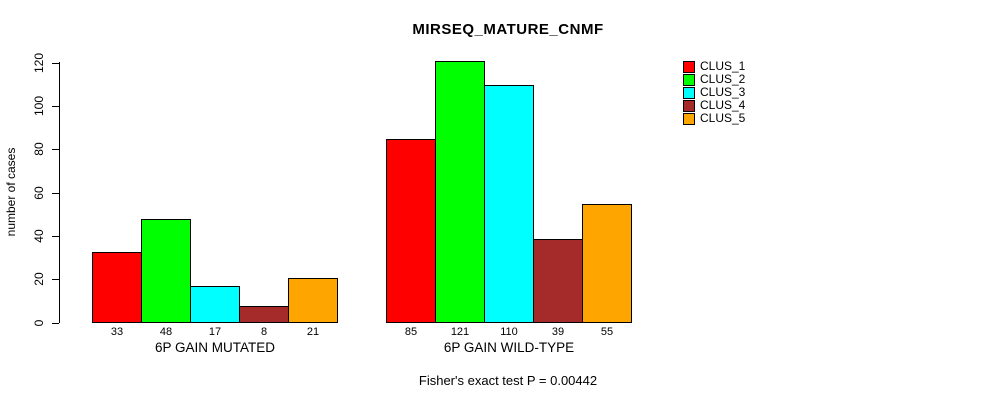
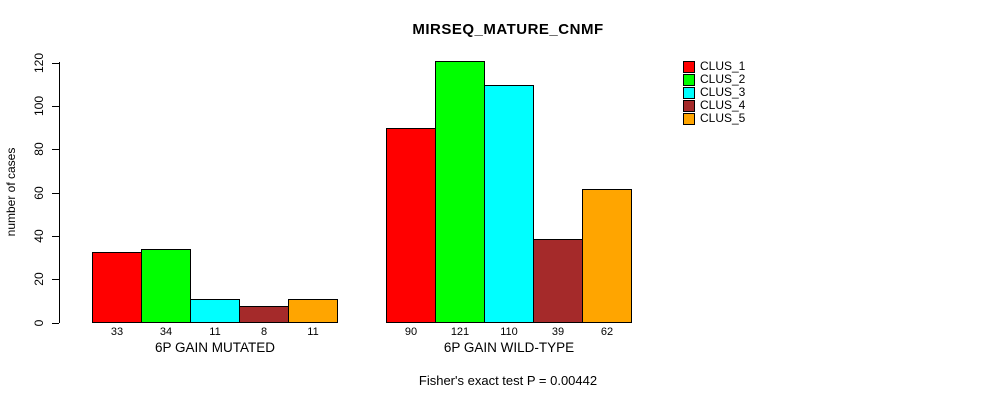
CLUS_2/6P GAIN MUTATED: 48 -> 34
CLUS_3/6P GAIN MUTATED: 17 -> 11
CLUS_5/6P GAIN MUTATED: 21 -> 11
CLUS_1/6P GAIN WILD-TYPE: 85 -> 90
CLUS_5/6P GAIN WILD-TYPE: 55 -> 62
